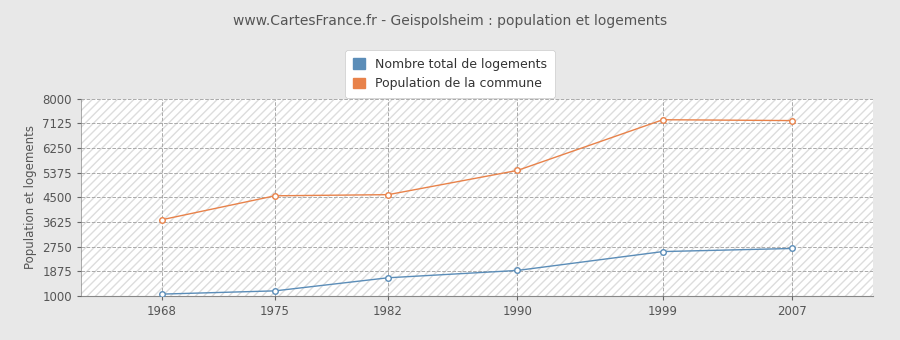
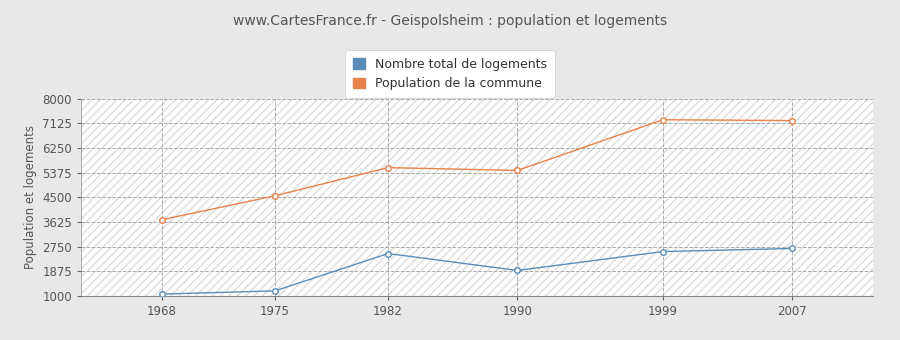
Population de la commune/1982: 4590 -> 5550
Nombre total de logements/1982: 1640 -> 2500
